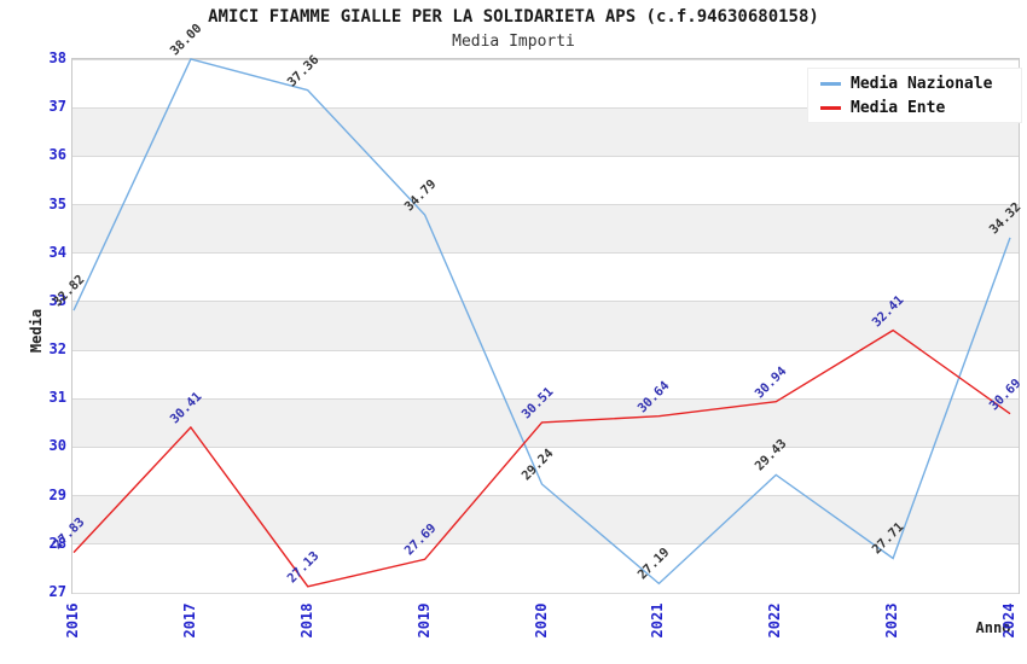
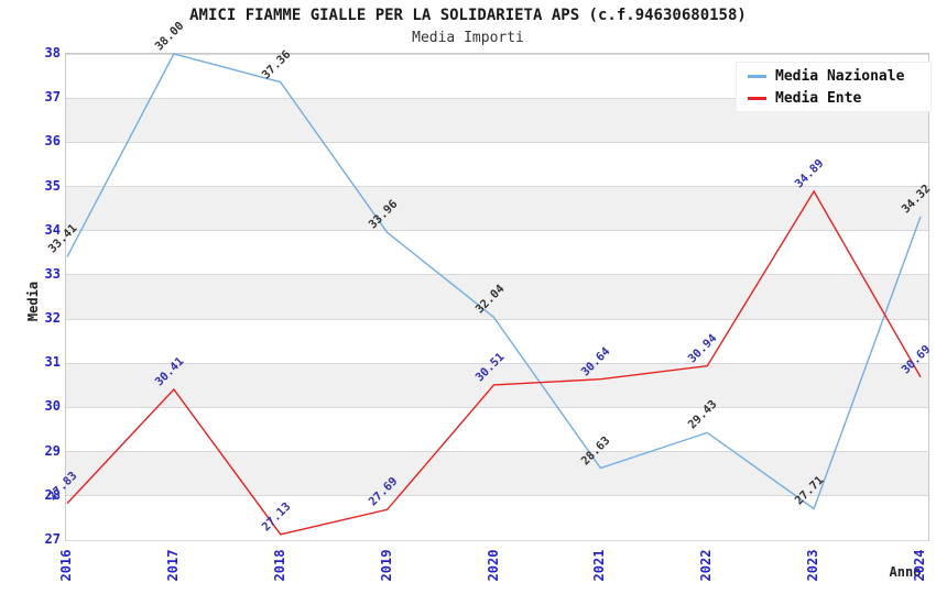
Media Nazionale/2016: 32.82 -> 33.41
Media Nazionale/2019: 34.79 -> 33.96
Media Nazionale/2020: 29.24 -> 32.04
Media Nazionale/2021: 27.19 -> 28.63
Media Ente/2023: 32.41 -> 34.89
